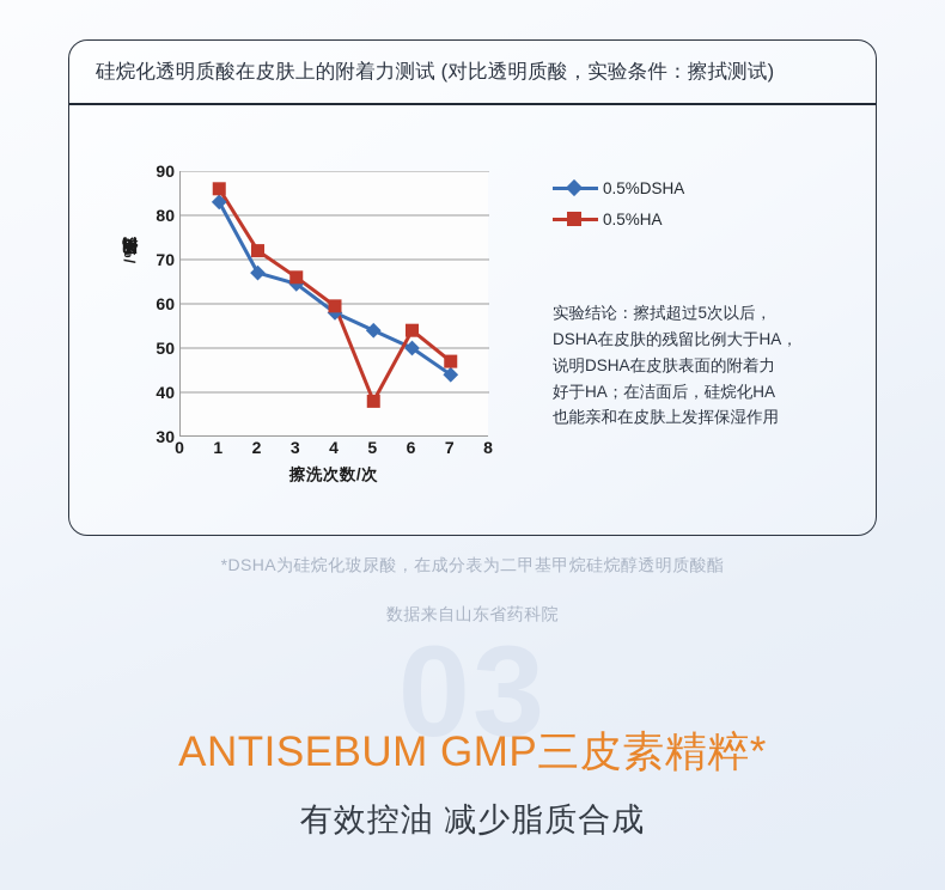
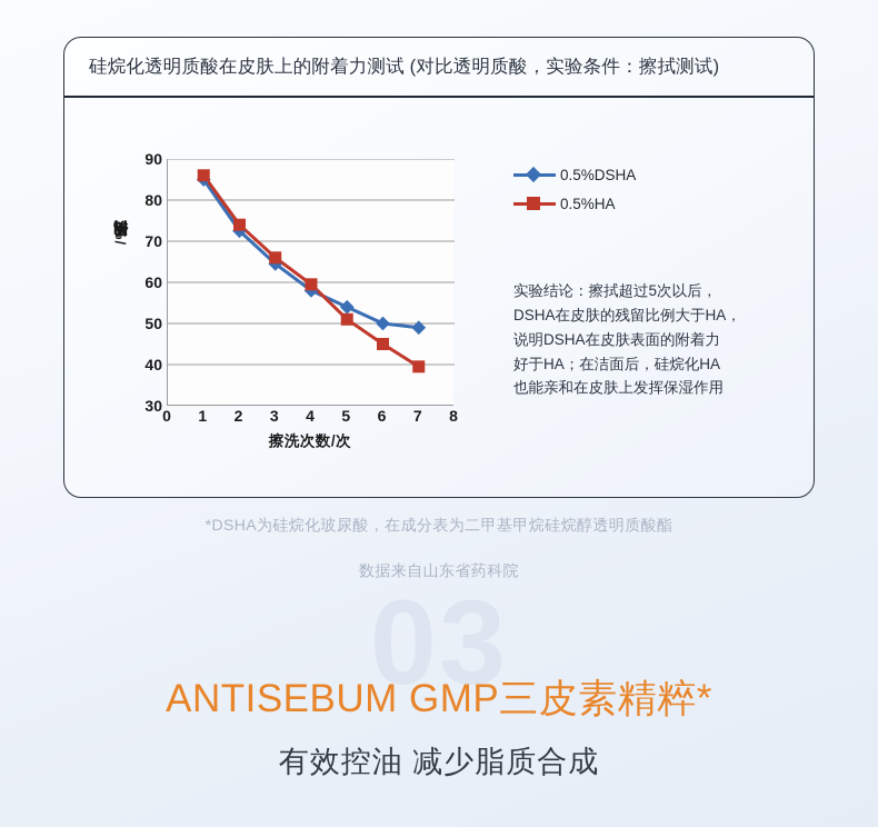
0.5%DSHA/1: 83 -> 85
0.5%DSHA/2: 67 -> 72
0.5%HA/2: 72 -> 74
0.5%HA/5: 38 -> 51
0.5%HA/6: 54 -> 45
0.5%DSHA/7: 44 -> 49
0.5%HA/7: 47 -> 40
